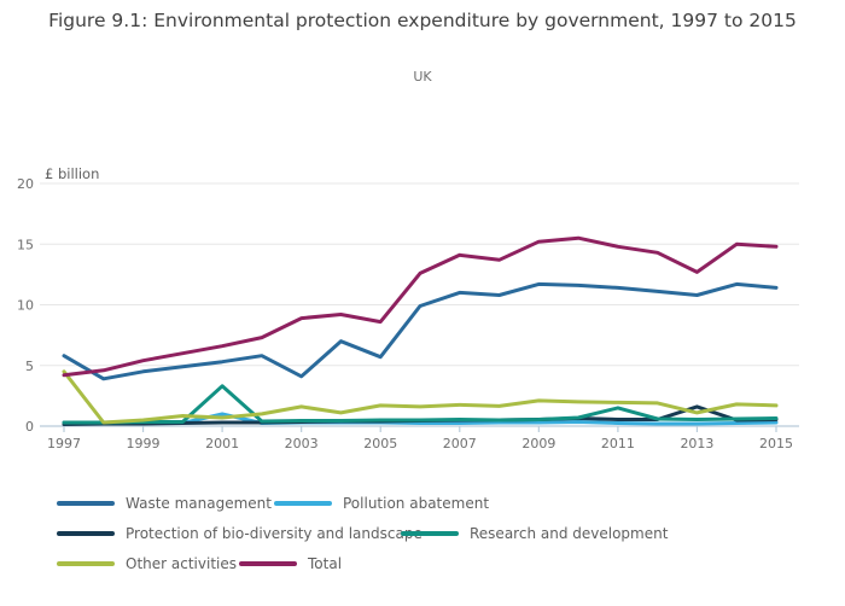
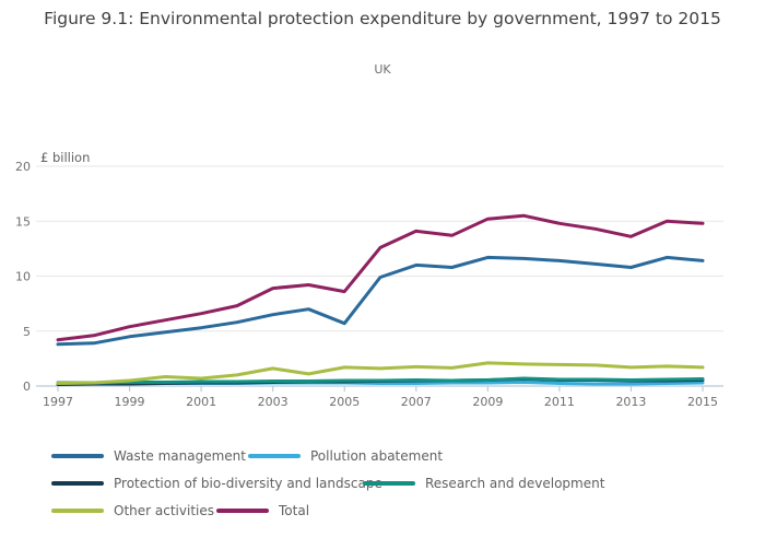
Waste management/1997: 5.8 -> 3.8
Other activities/1997: 4.5 -> 0.2
Pollution abatement/2001: 1.0 -> 0.2
Research and development/2001: 3.3 -> 0.4
Waste management/2003: 4.1 -> 6.5
Research and development/2011: 1.5 -> 0.6
Protection of bio-diversity and landscape/2013: 1.6 -> 0.5
Other activities/2013: 1.1 -> 1.7
Total/2013: 12.7 -> 13.6
